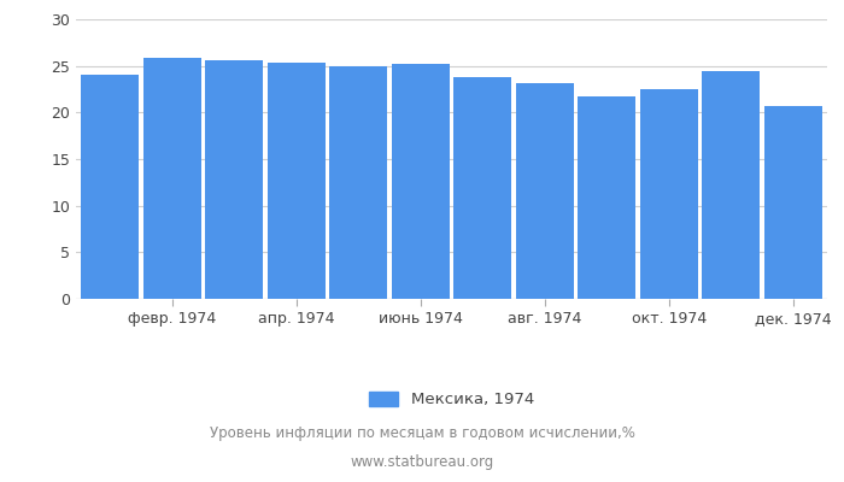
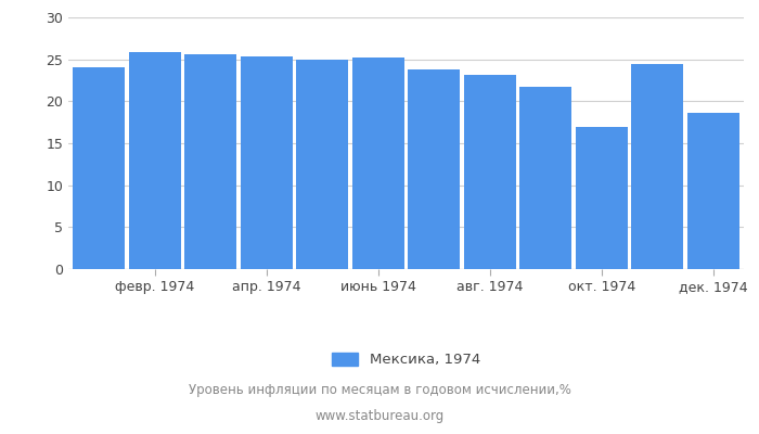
окт. 1974: 22.5 -> 17.0
дек. 1974: 20.7 -> 18.6
